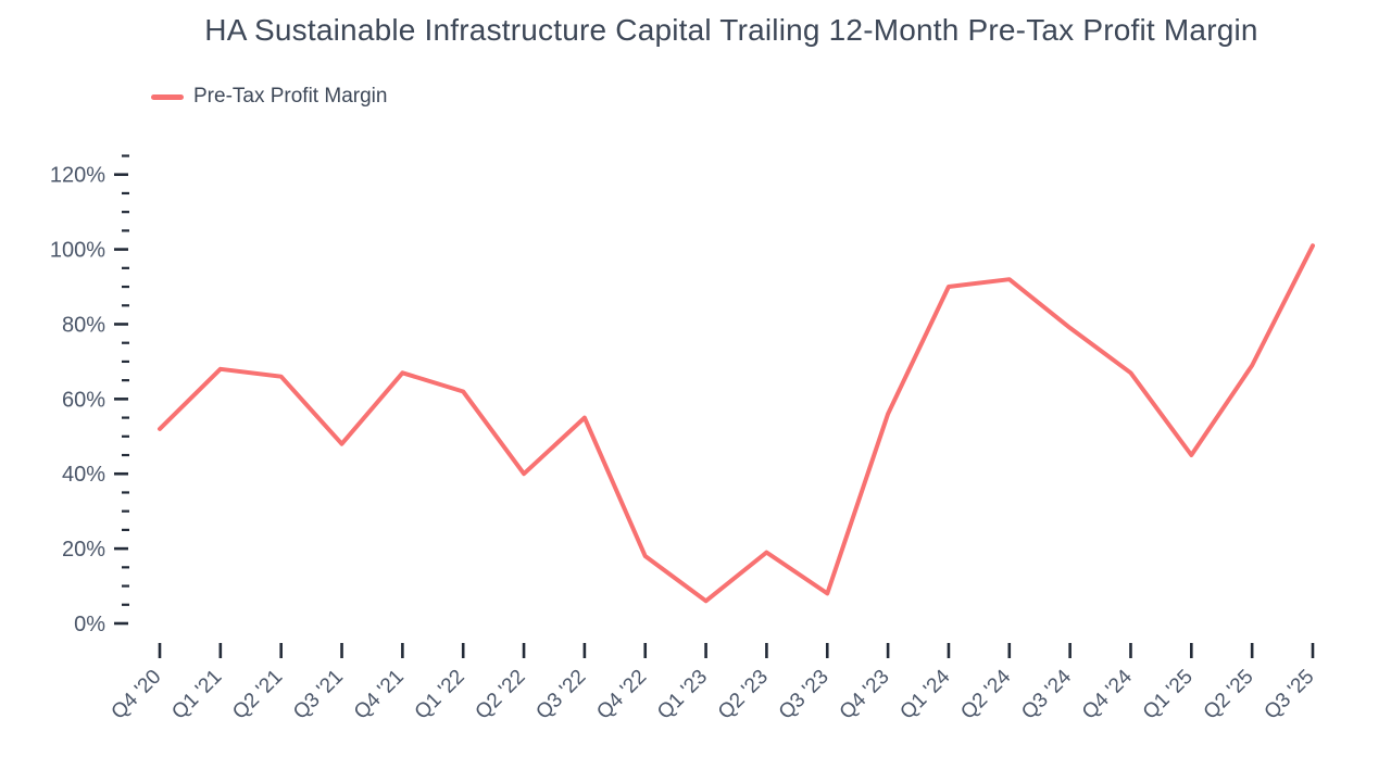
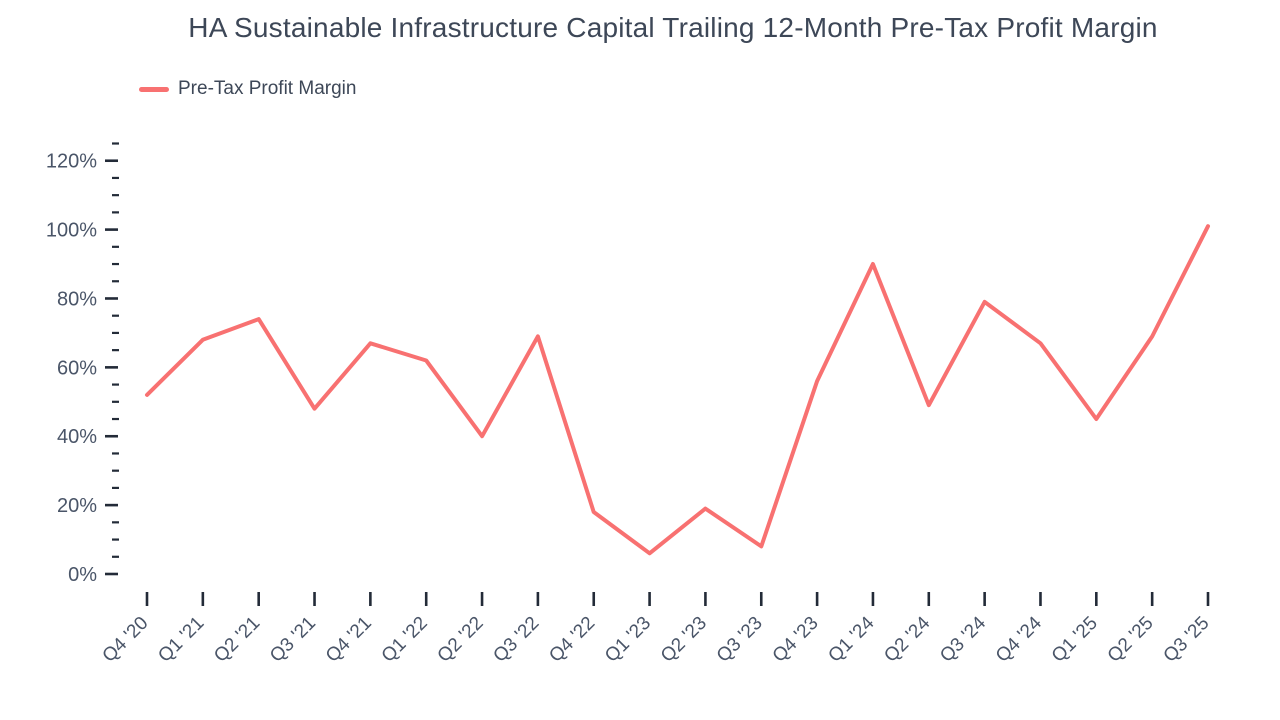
Q2 '21: 66% -> 74%
Q3 '22: 55% -> 69%
Q2 '24: 92% -> 49%
